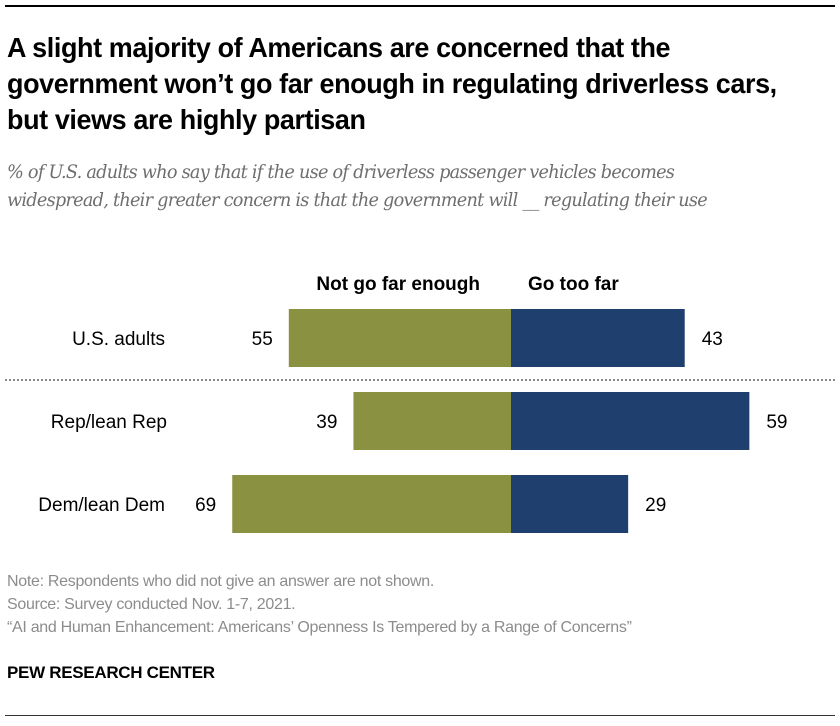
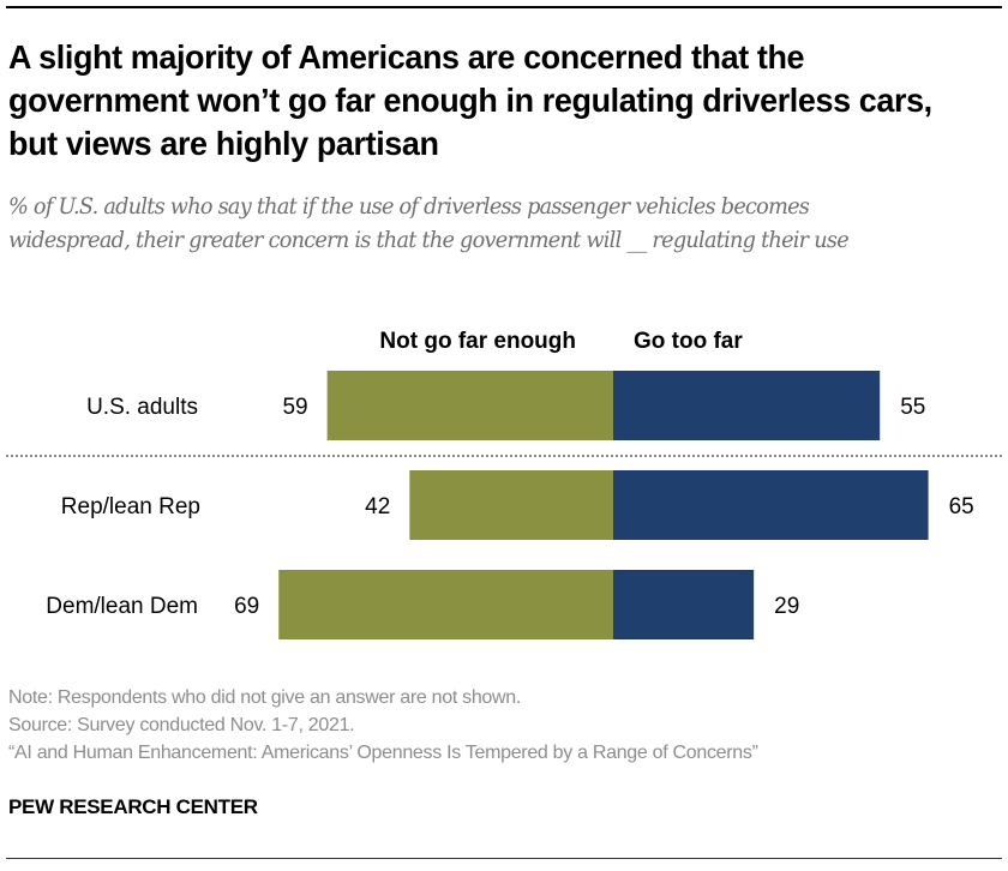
Not go far enough/U.S. adults: 55 -> 59
Go too far/U.S. adults: 43 -> 55
Not go far enough/Rep/lean Rep: 39 -> 42
Go too far/Rep/lean Rep: 59 -> 65
